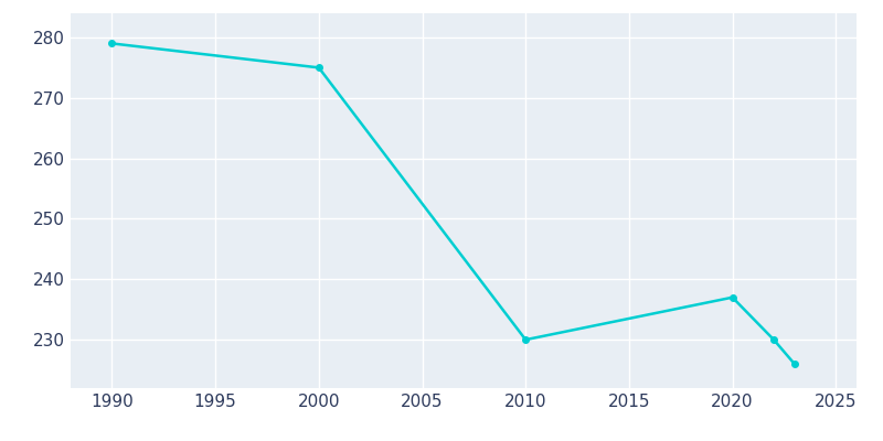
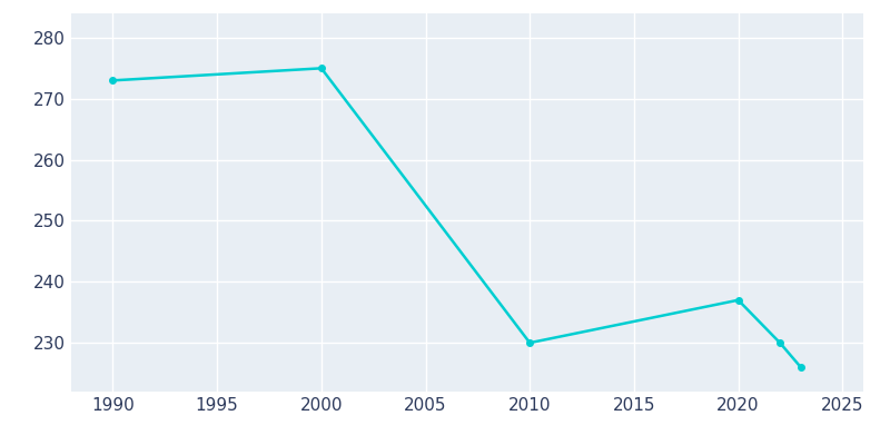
1990: 279 -> 273
